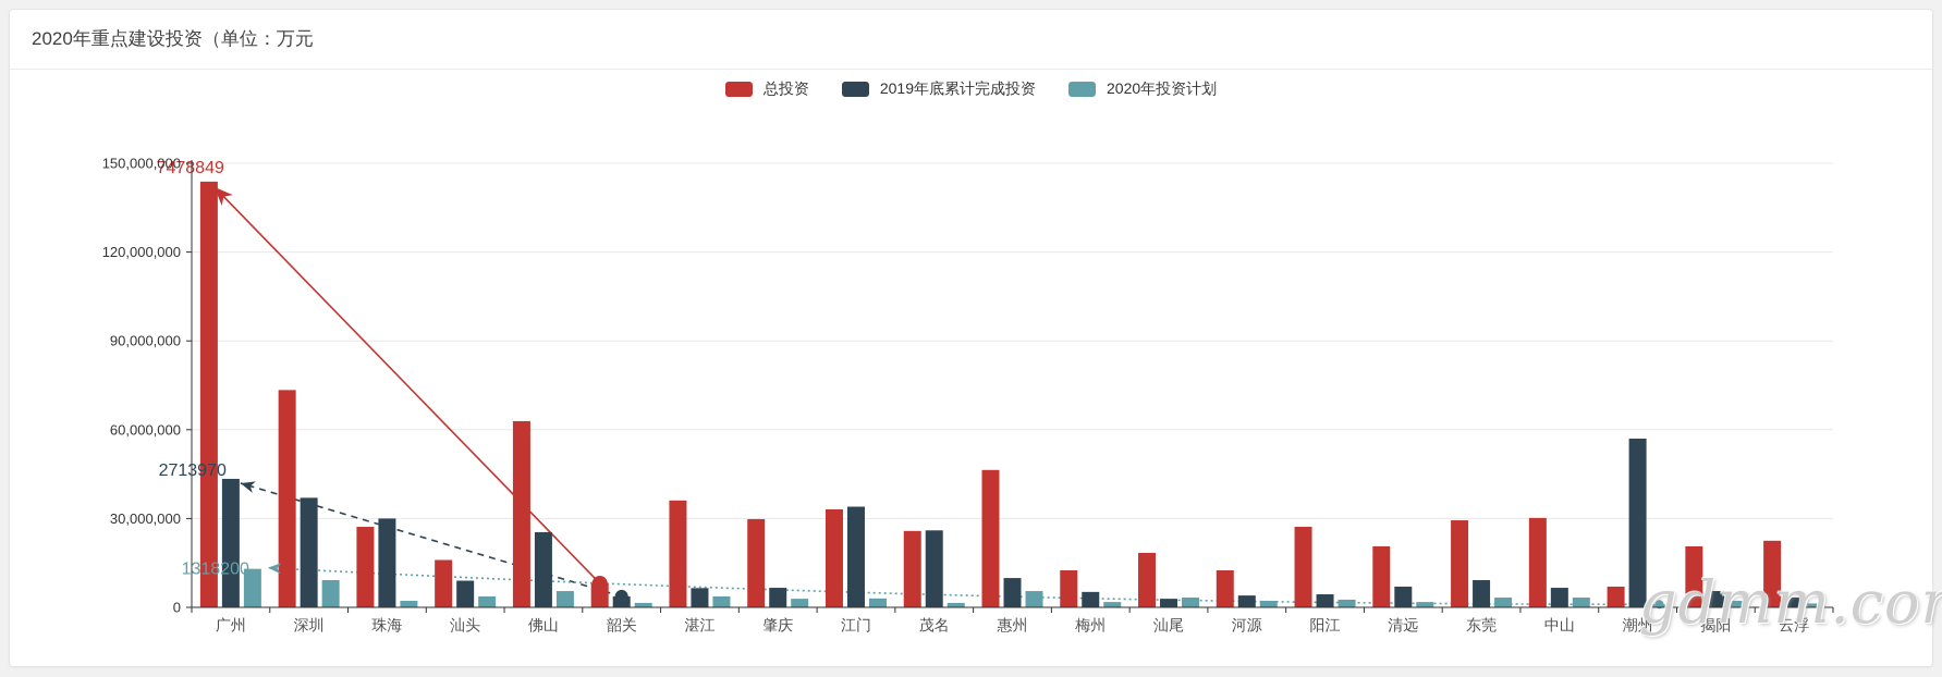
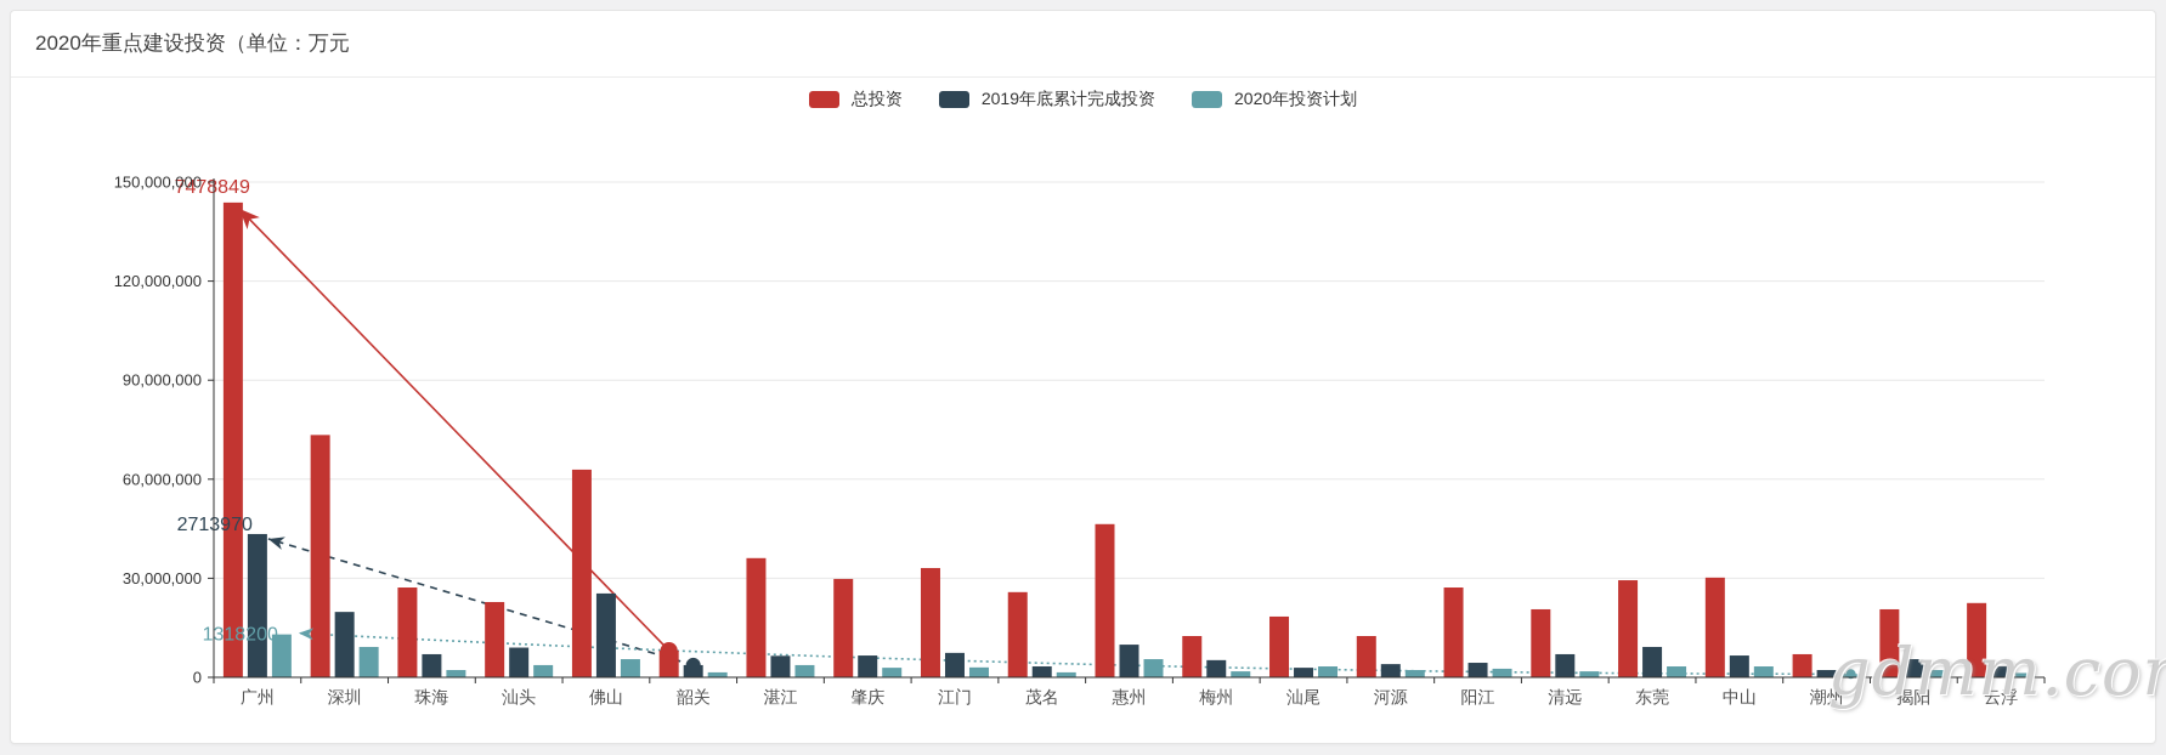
2019年底累计完成投资/深圳: 37000000 -> 20000000
2019年底累计完成投资/珠海: 30000000 -> 7000000
总投资/汕头: 16000000 -> 23000000
2019年底累计完成投资/江门: 34000000 -> 7000000
2019年底累计完成投资/茂名: 26000000 -> 3000000
2019年底累计完成投资/潮州: 57000000 -> 2000000
